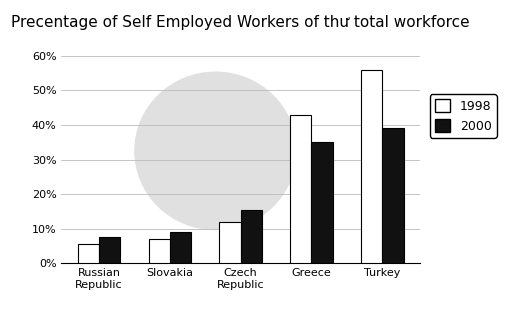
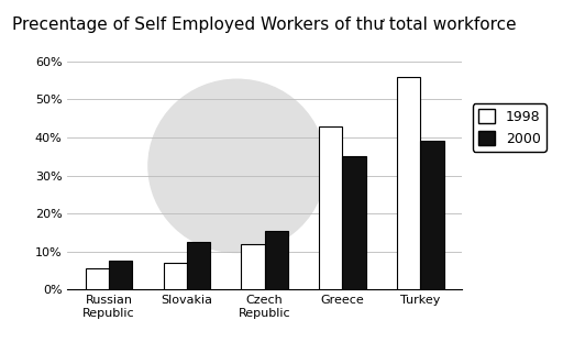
2000/Slovakia: 9.0% -> 12.5%
